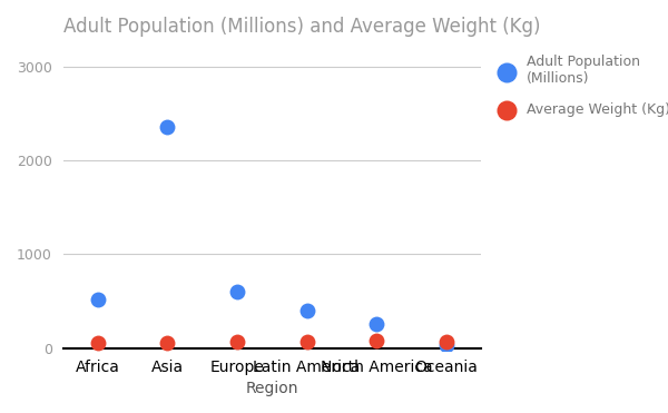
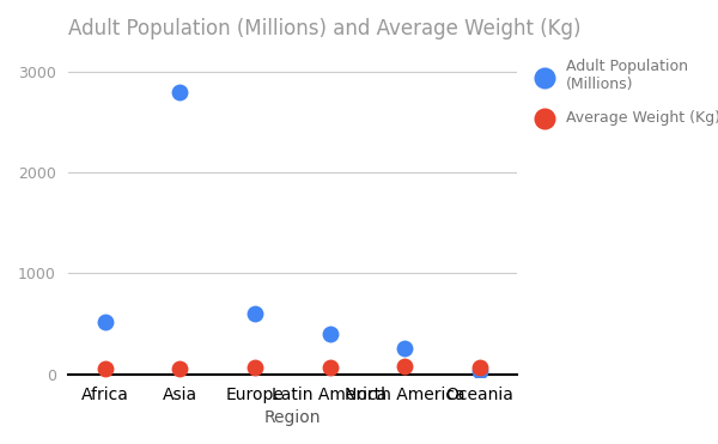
Adult Population (Millions)/Asia: 2360 -> 2800
